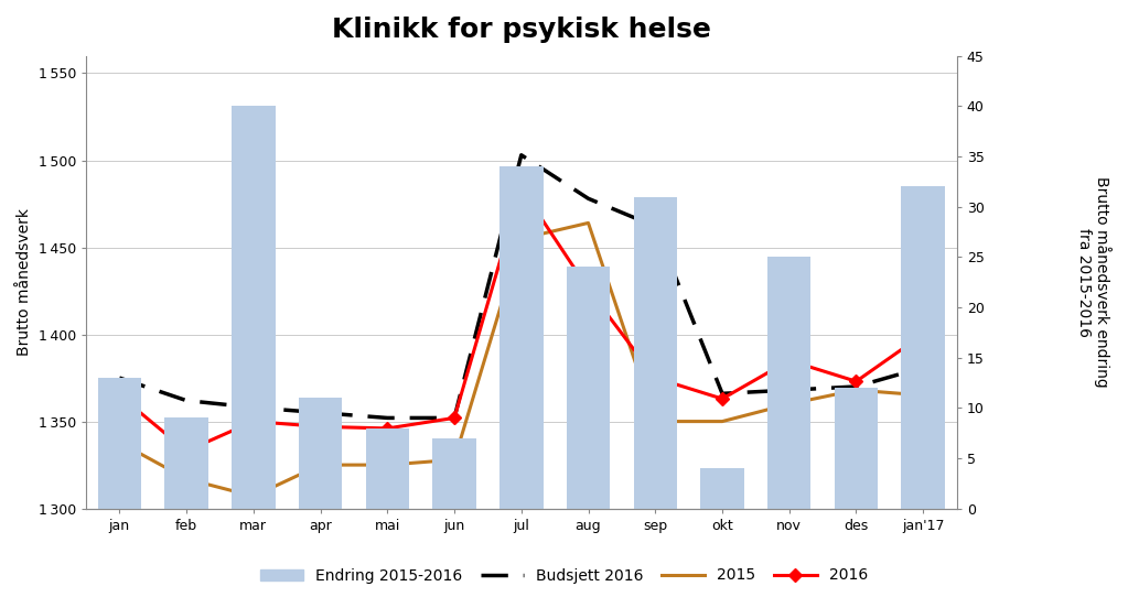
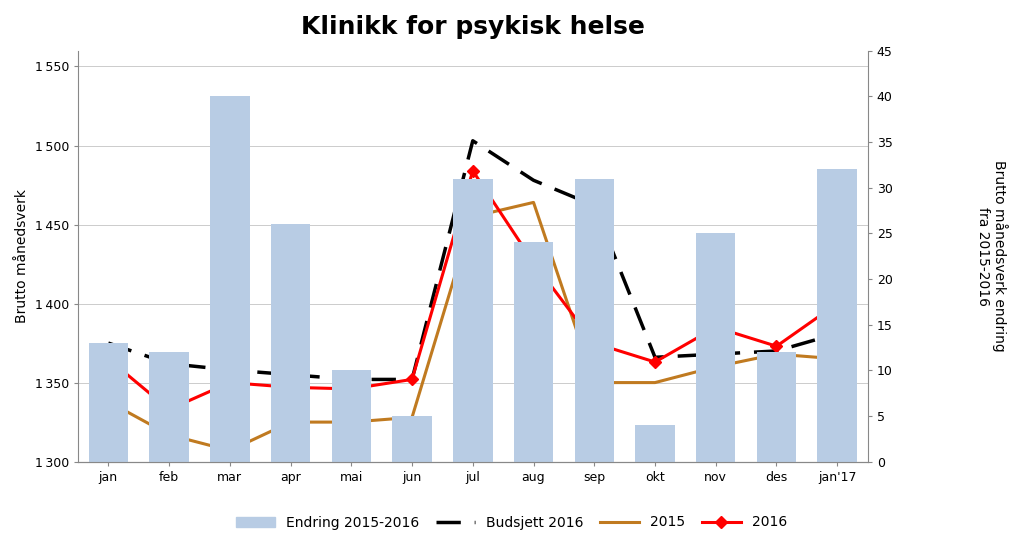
Endring 2015-2016/feb: 9 -> 12
Endring 2015-2016/apr: 11 -> 26
Endring 2015-2016/mai: 8 -> 10
Endring 2015-2016/jun: 7 -> 5
Endring 2015-2016/jul: 34 -> 31
